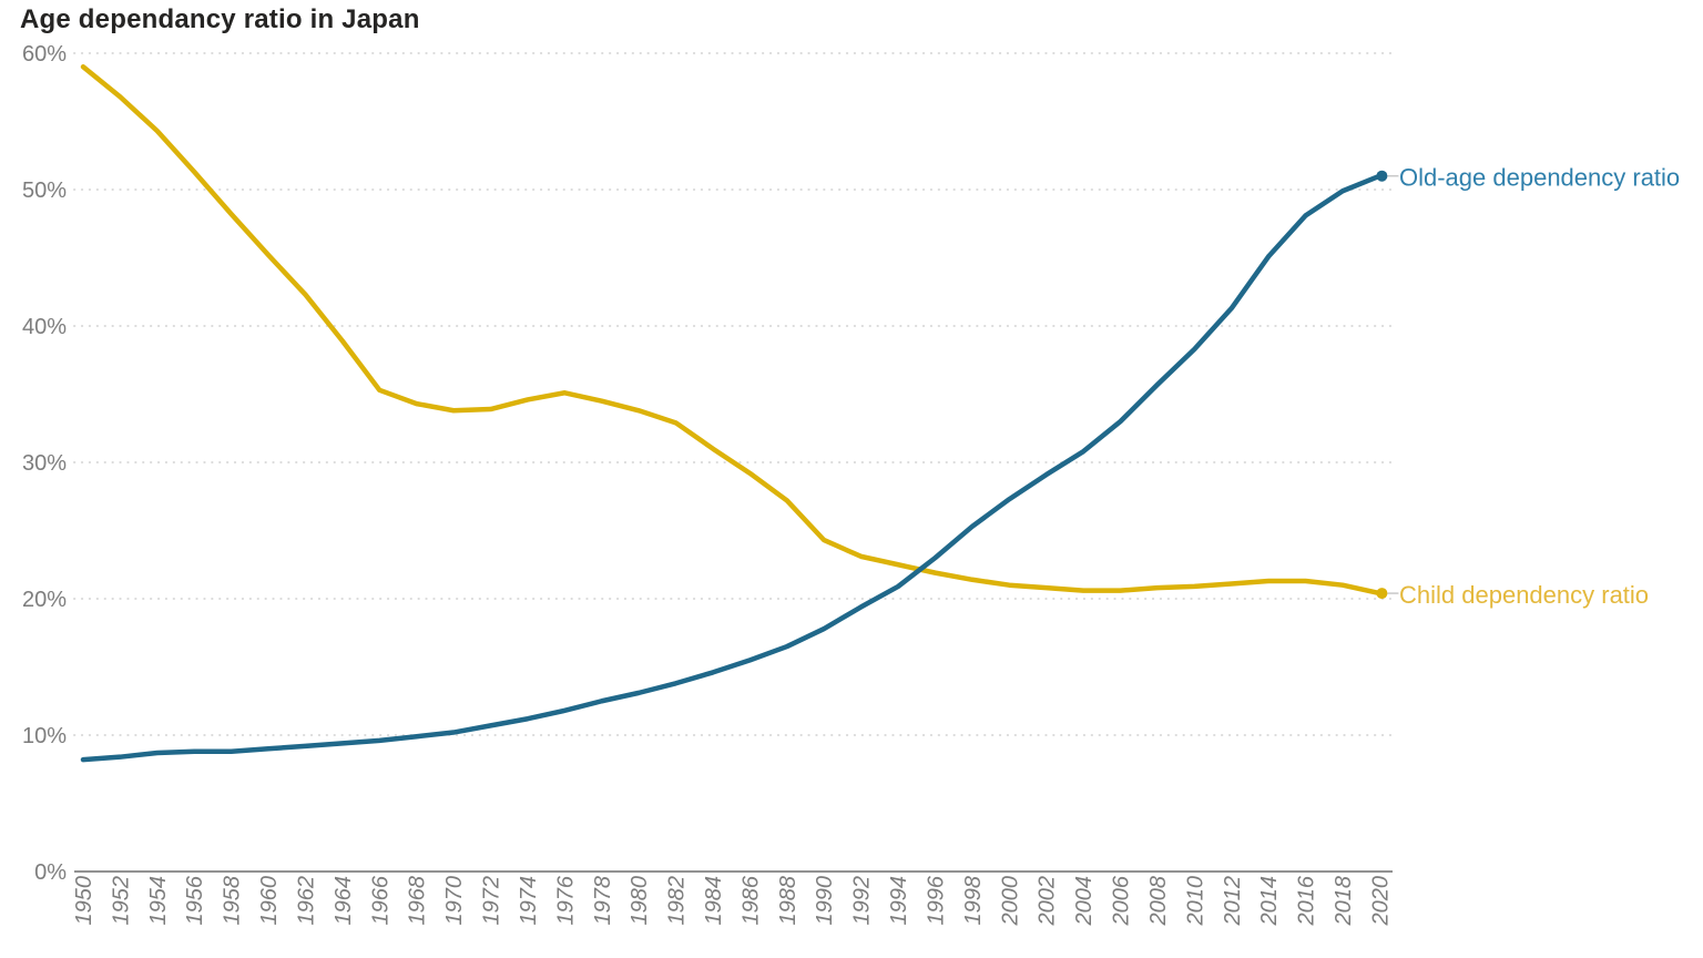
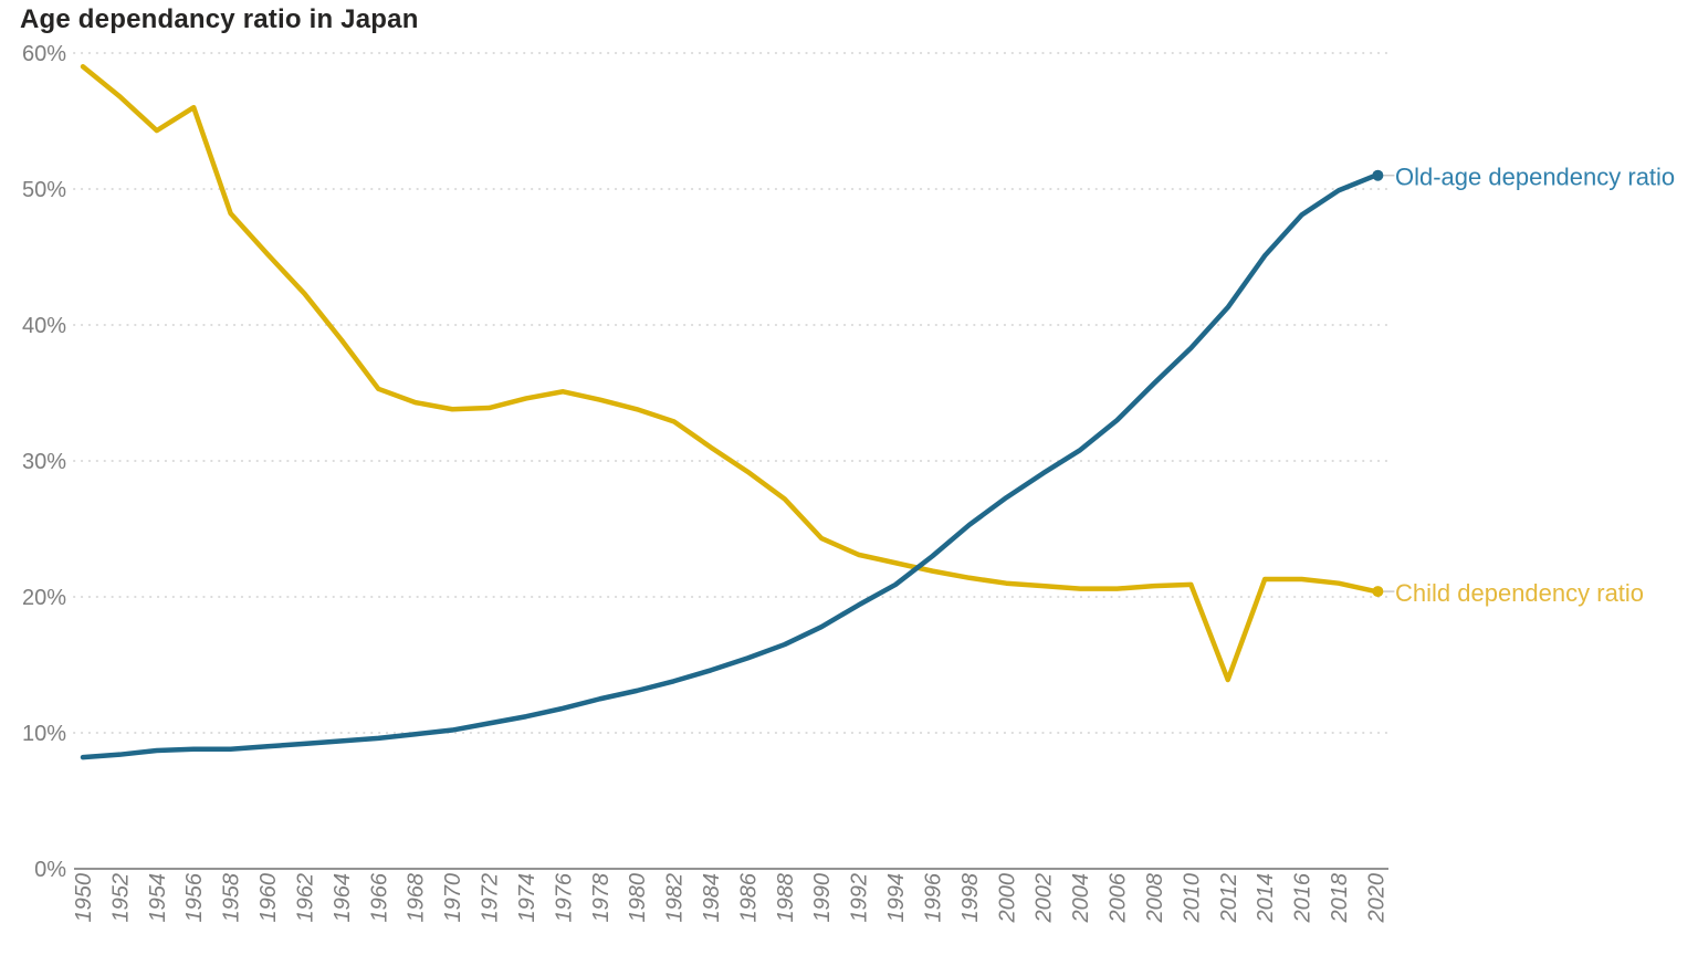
Child dependency ratio/1956: 51.3% -> 56.0%
Child dependency ratio/2012: 21.1% -> 13.9%
